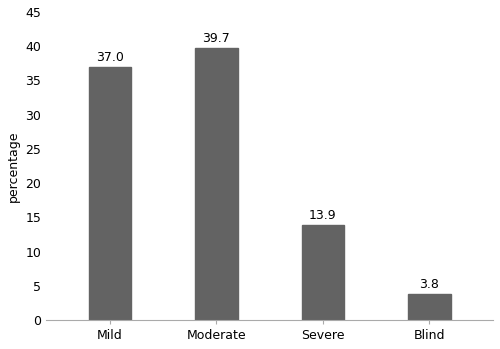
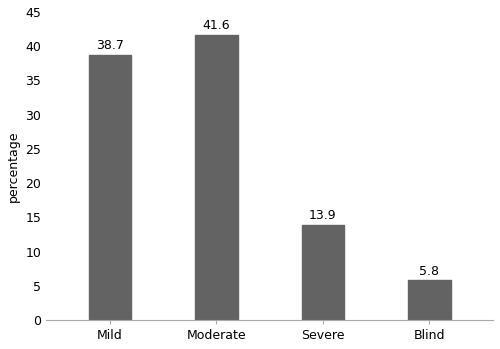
Mild: 37.0 -> 38.7
Moderate: 39.7 -> 41.6
Blind: 3.8 -> 5.8
